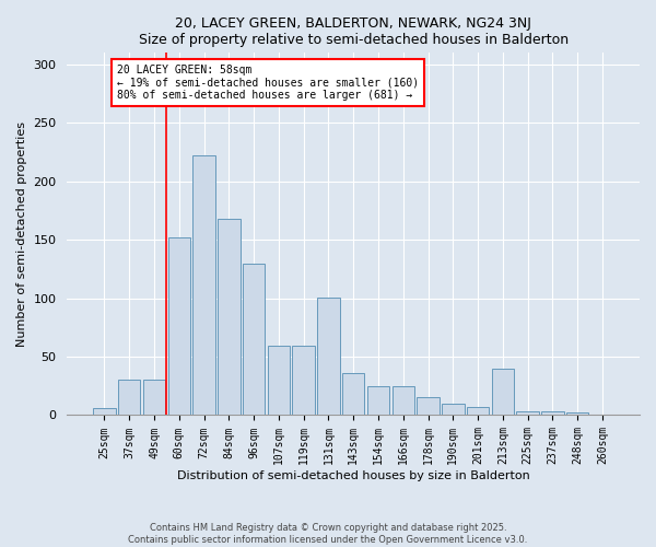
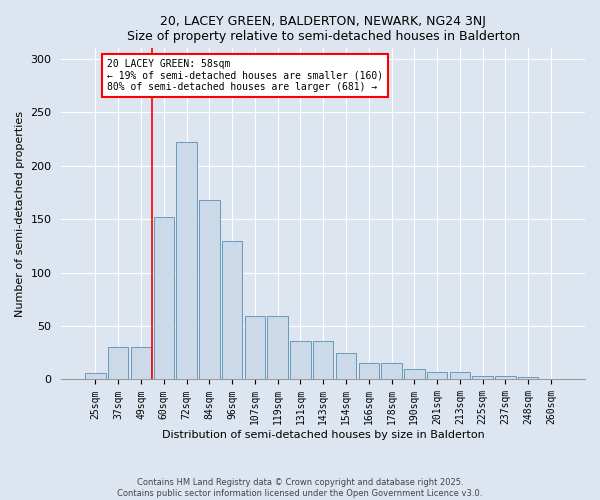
131sqm: 101 -> 36
166sqm: 25 -> 15
213sqm: 40 -> 7
